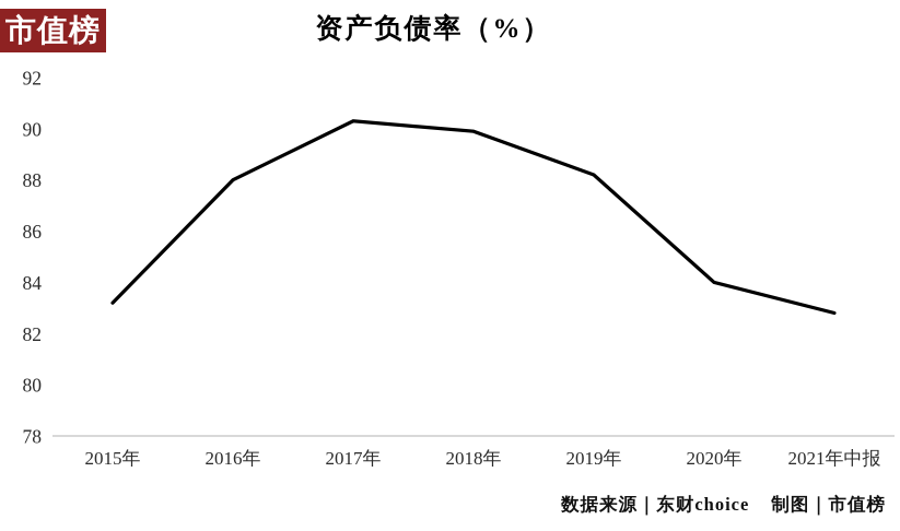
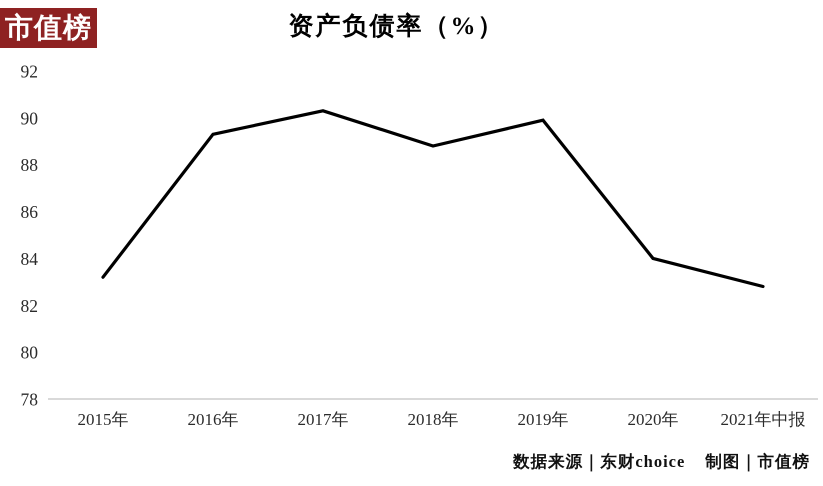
2016年: 88.0 -> 89.3
2018年: 89.9 -> 88.8
2019年: 88.2 -> 89.9
